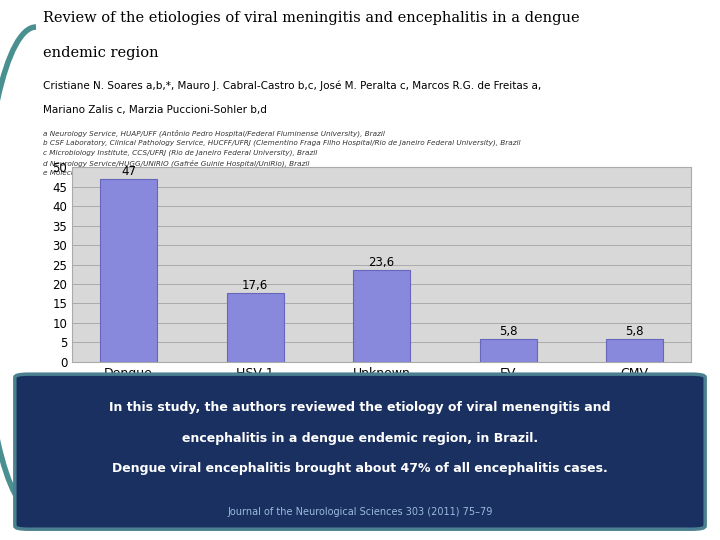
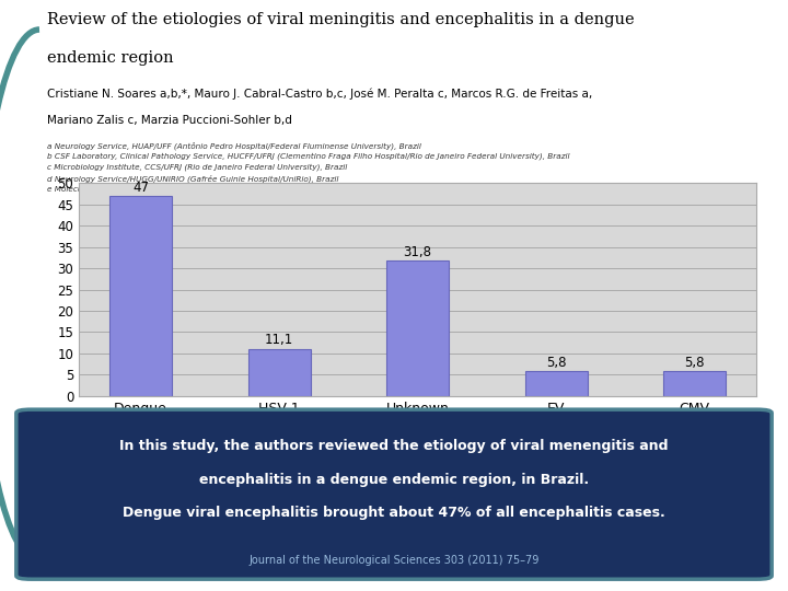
HSV 1: 17,6 -> 11,1
Unknown: 23,6 -> 31,8
